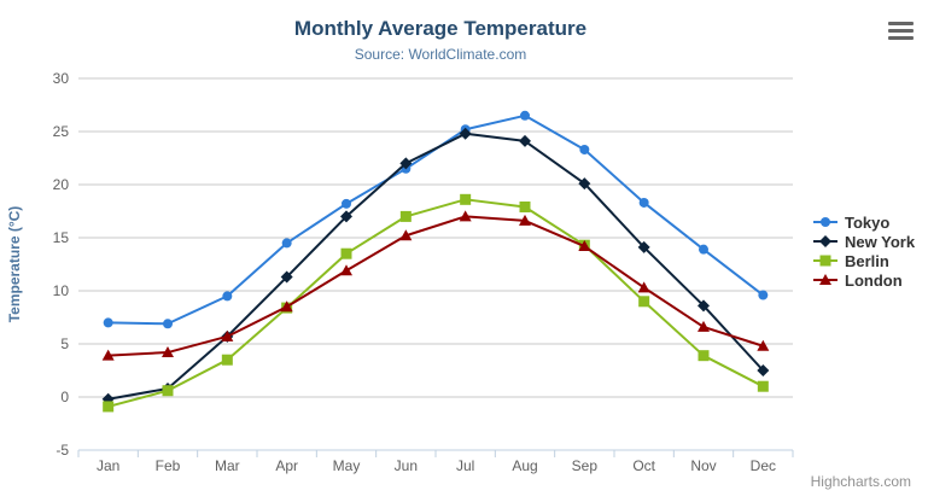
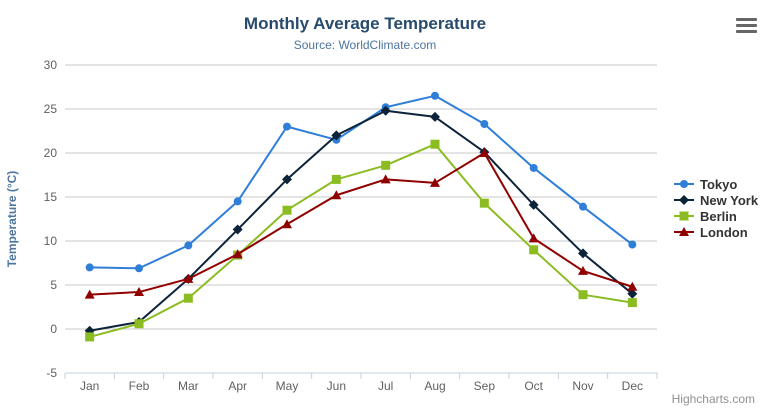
Tokyo/May: 18 -> 23
Berlin/Aug: 18 -> 21
London/Sep: 14 -> 20
New York/Dec: 2 -> 4
Berlin/Dec: 1 -> 3
